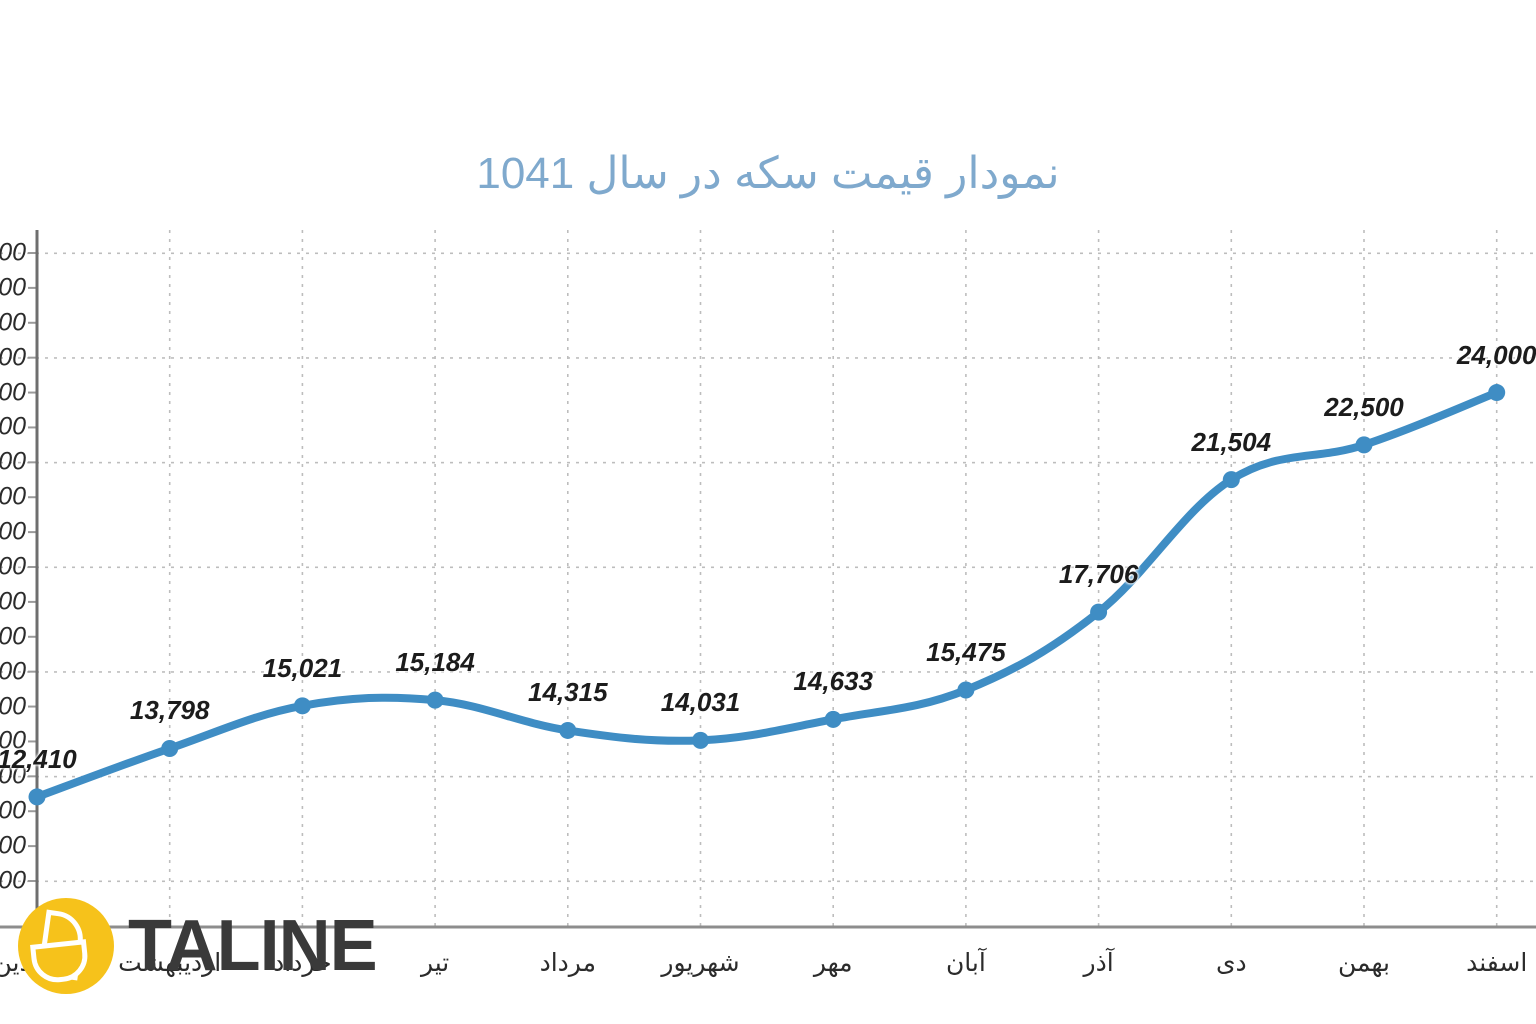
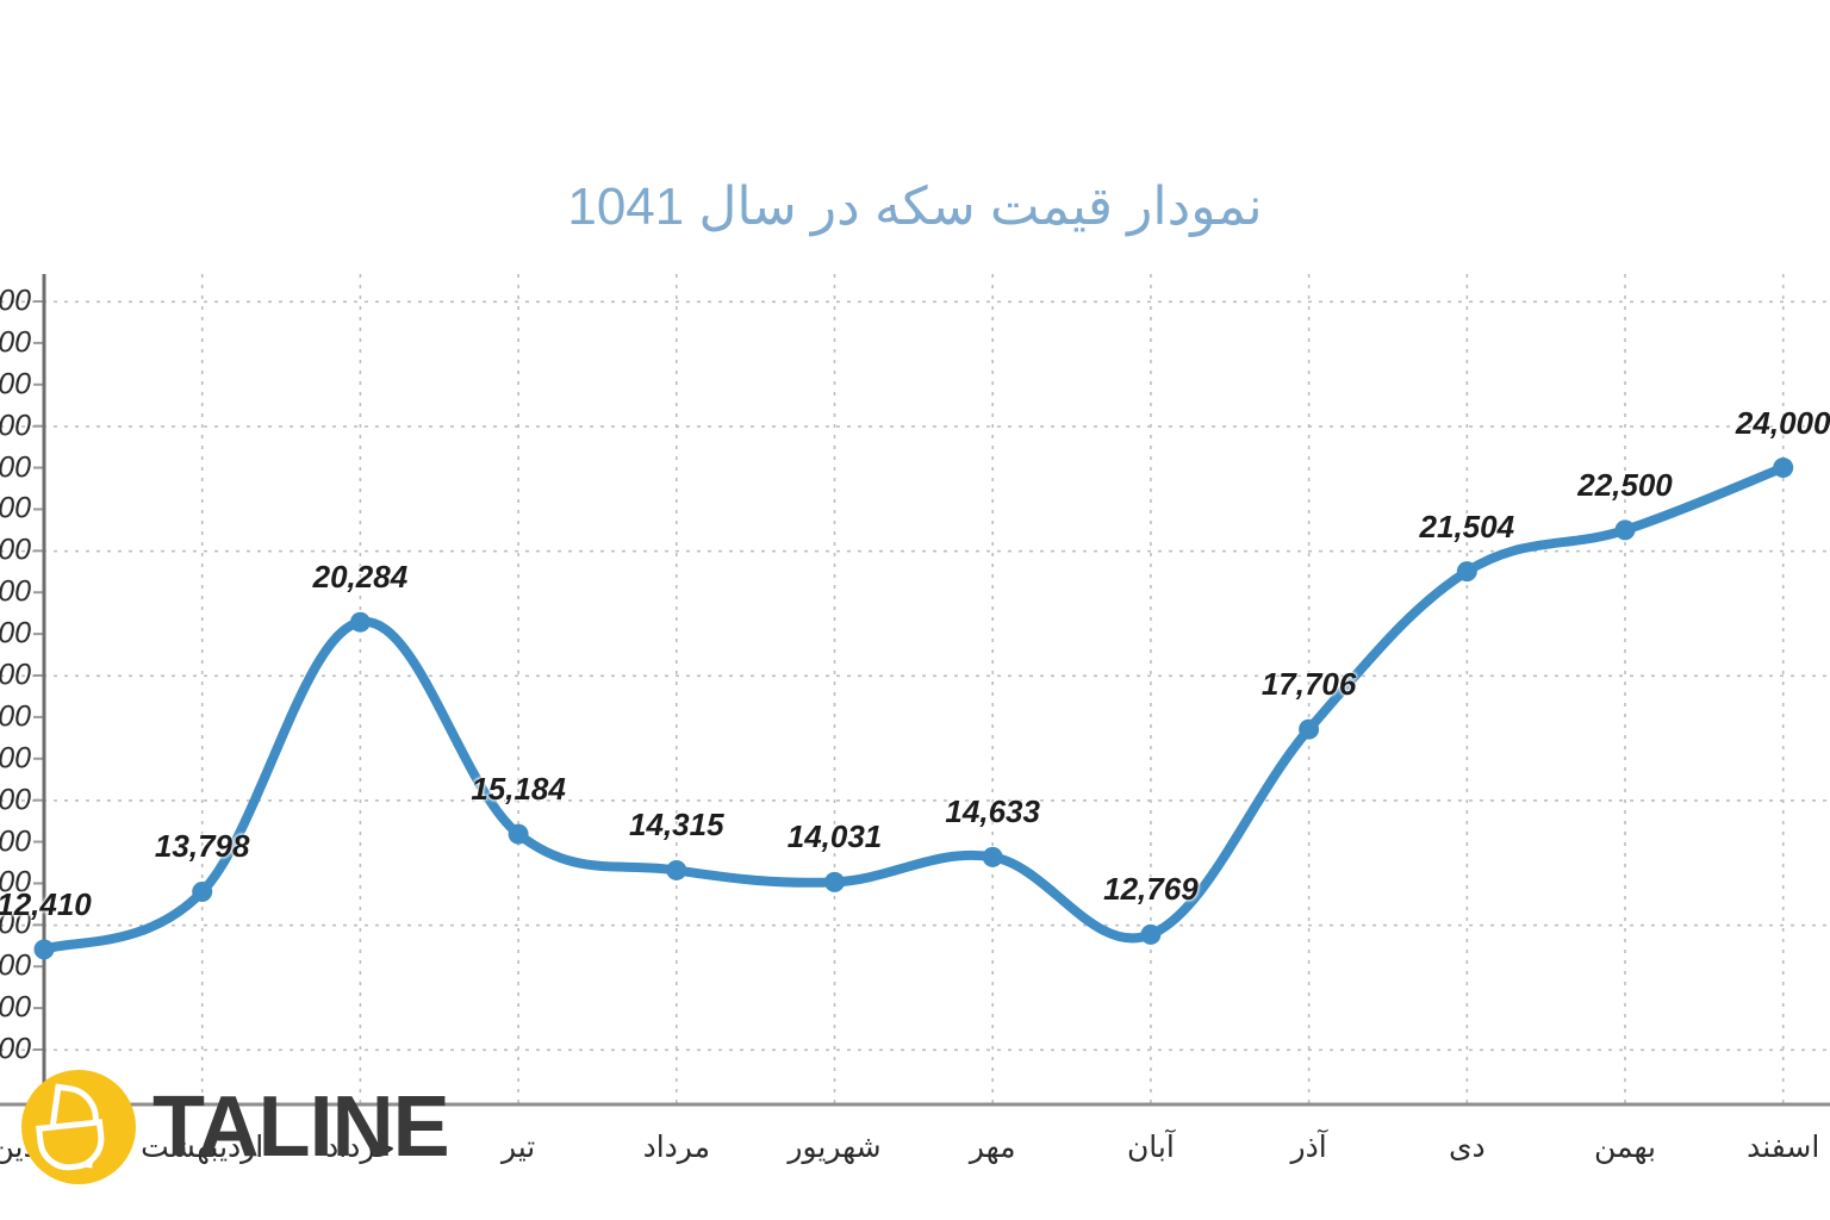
خرداد: 15,021 -> 20,284
آبان: 15,475 -> 12,769
